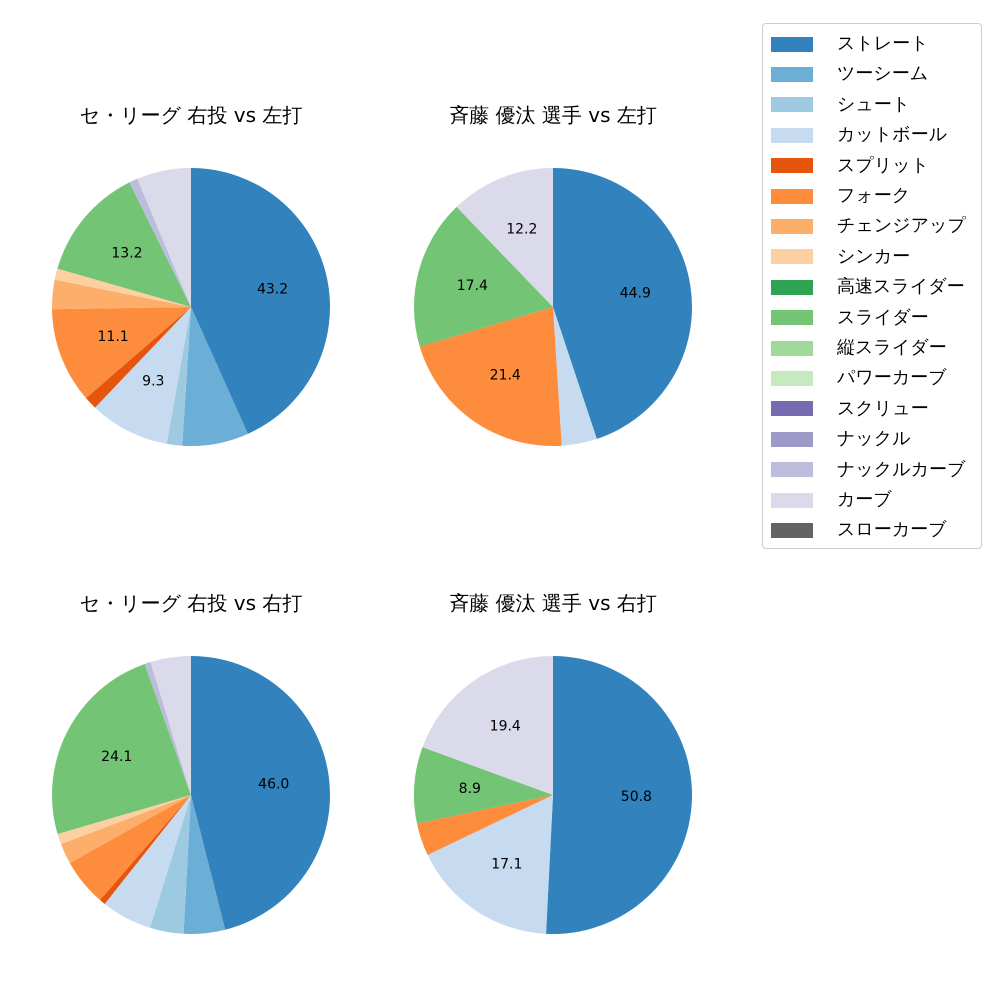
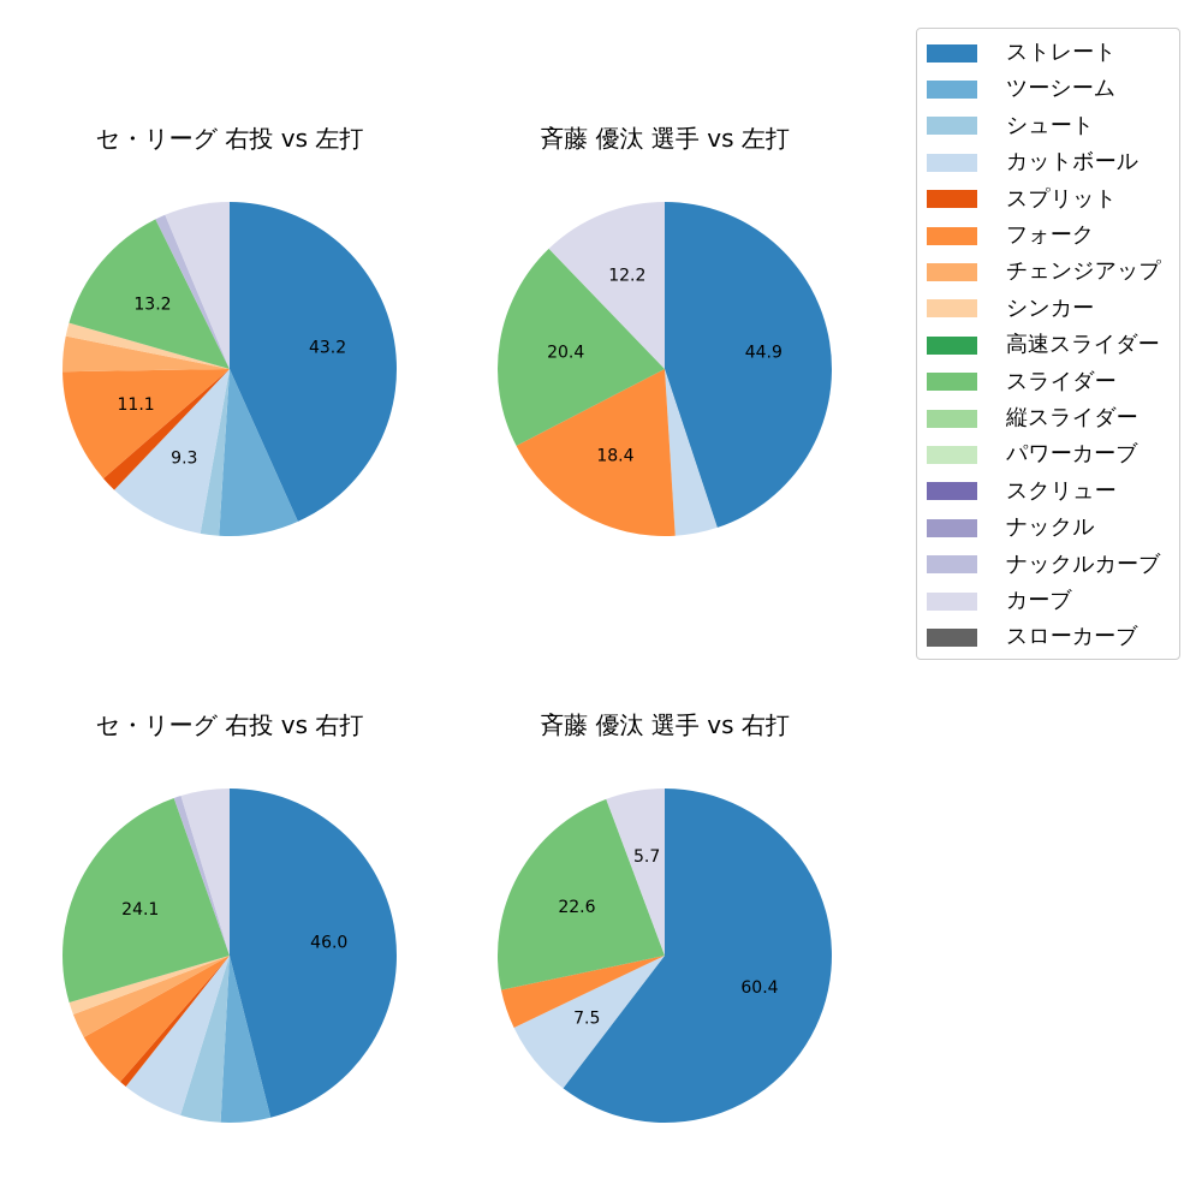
斉藤 優汰 選手 vs 左打/フォーク: 21.4 -> 18.4
斉藤 優汰 選手 vs 左打/スライダー: 17.4 -> 20.4
斉藤 優汰 選手 vs 右打/ストレート: 50.8 -> 60.4
斉藤 優汰 選手 vs 右打/カットボール: 17.1 -> 7.5
斉藤 優汰 選手 vs 右打/スライダー: 8.9 -> 22.6
斉藤 優汰 選手 vs 右打/カーブ: 19.4 -> 5.7
